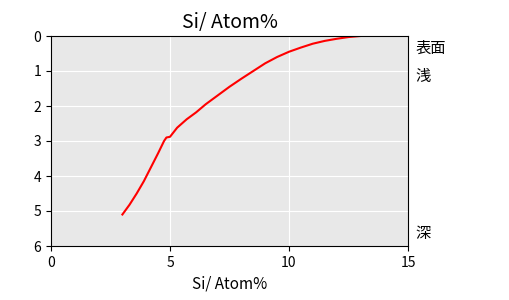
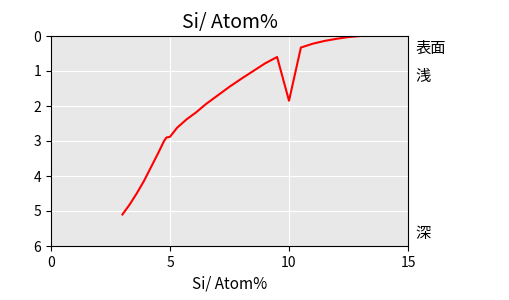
10: 0.45 -> 1.85
